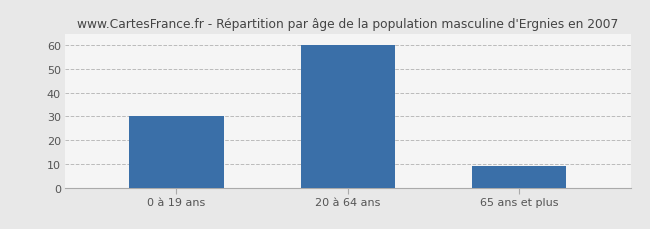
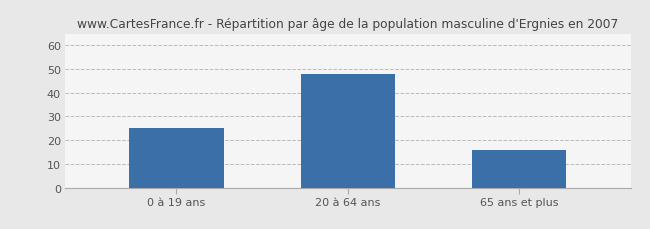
0 à 19 ans: 30 -> 25
20 à 64 ans: 60 -> 48
65 ans et plus: 9 -> 16
